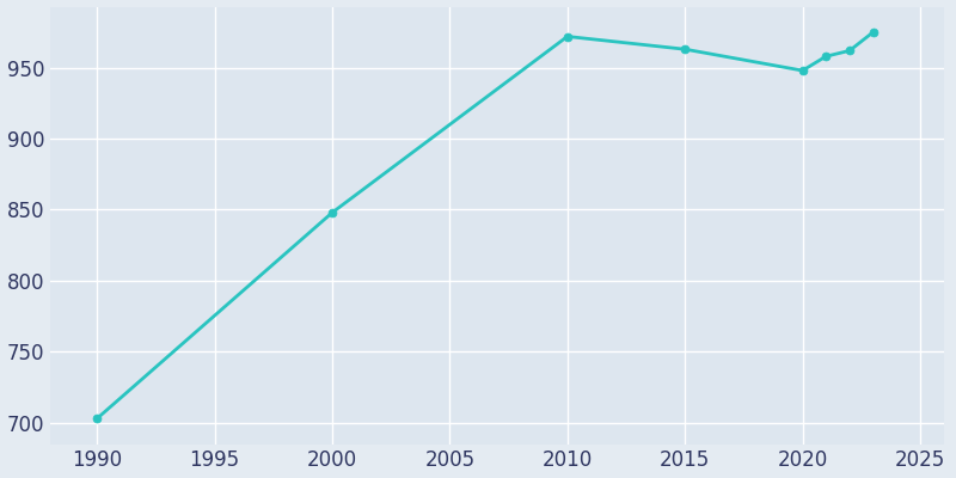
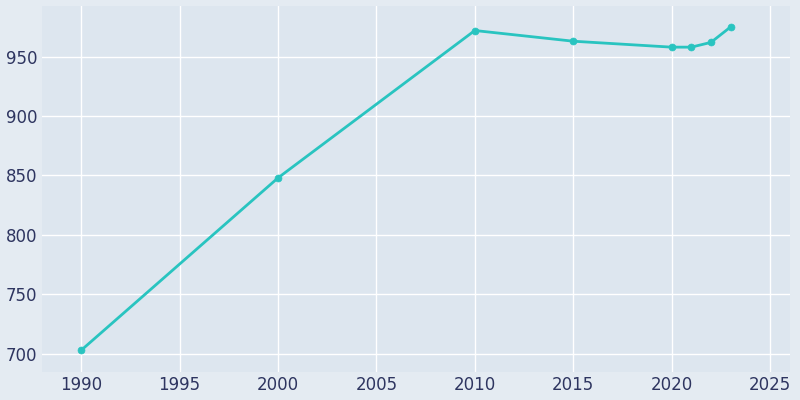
2020: 948 -> 958
